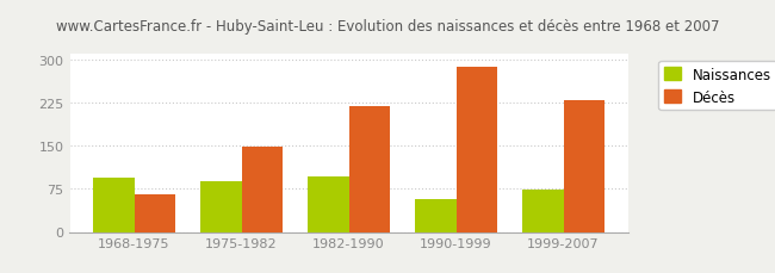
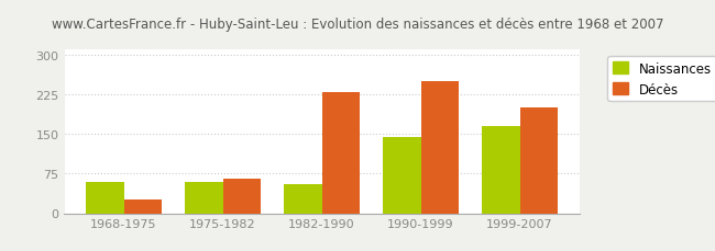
Naissances/1968-1975: 95 -> 60
Décès/1968-1975: 65 -> 25
Naissances/1975-1982: 88 -> 60
Décès/1975-1982: 148 -> 65
Naissances/1982-1990: 97 -> 55
Décès/1982-1990: 218 -> 230
Naissances/1990-1999: 57 -> 145
Décès/1990-1999: 288 -> 250
Naissances/1999-2007: 73 -> 165
Décès/1999-2007: 230 -> 200
